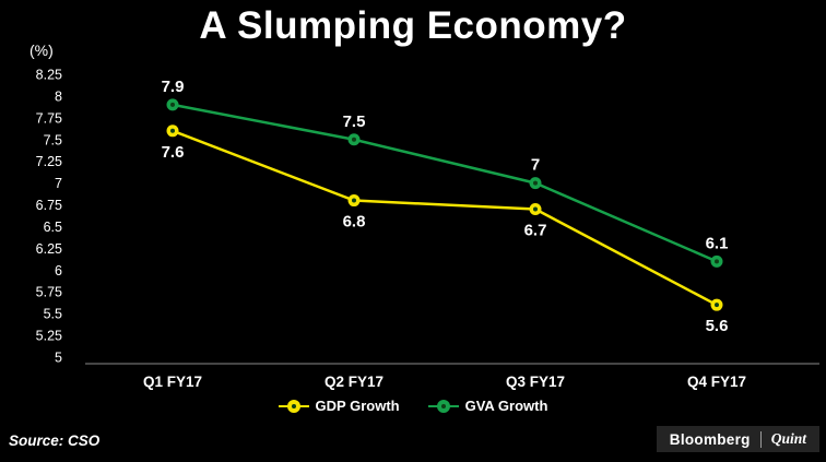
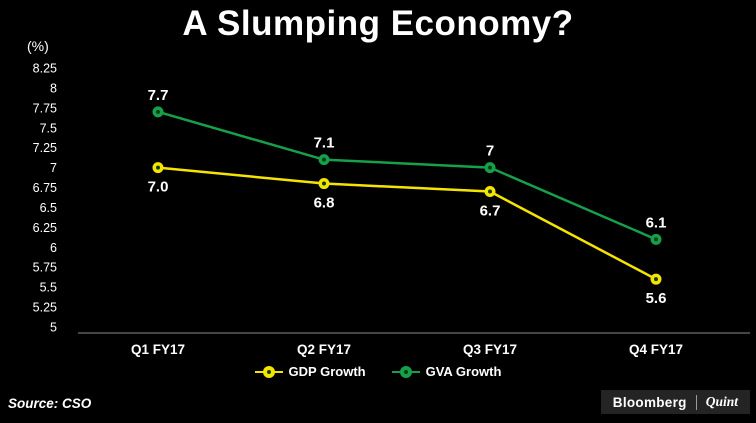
GDP Growth/Q1 FY17: 7.6 -> 7.0
GVA Growth/Q1 FY17: 7.9 -> 7.7
GVA Growth/Q2 FY17: 7.5 -> 7.1
